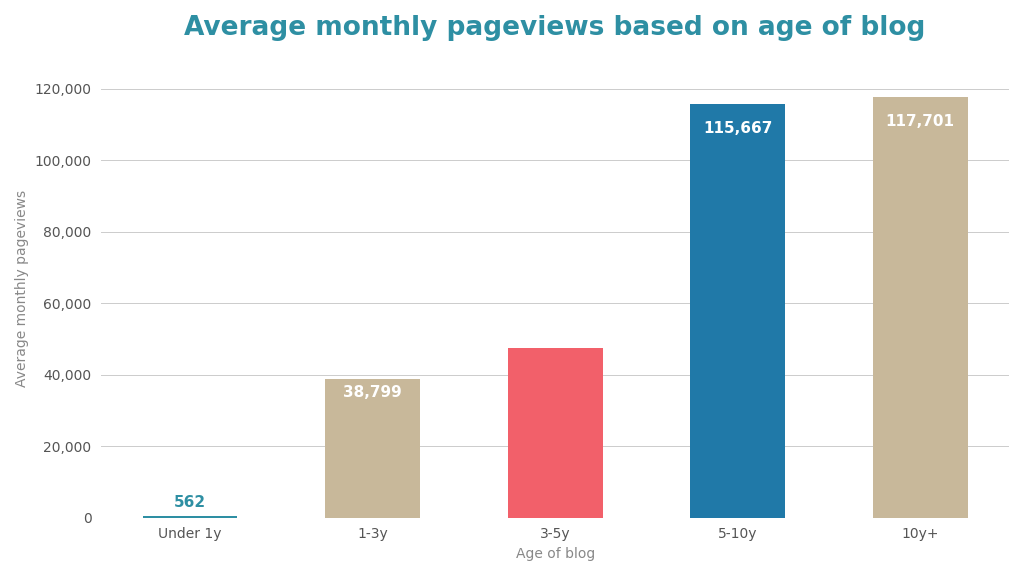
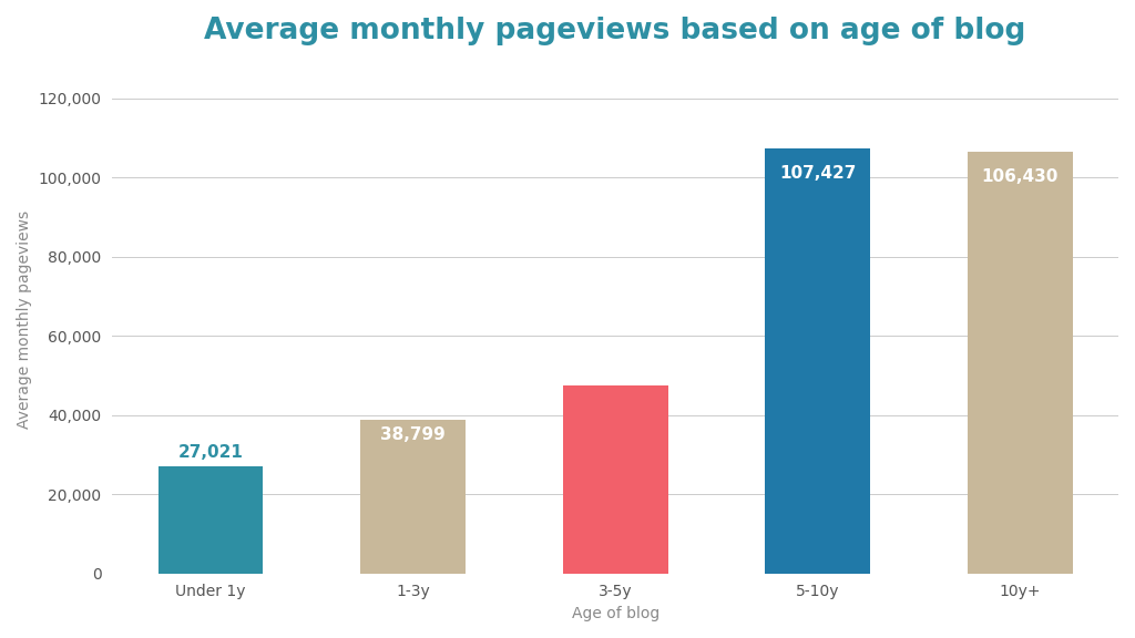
Under 1y: 562 -> 27,021
5-10y: 115,667 -> 107,427
10y+: 117,701 -> 106,430
